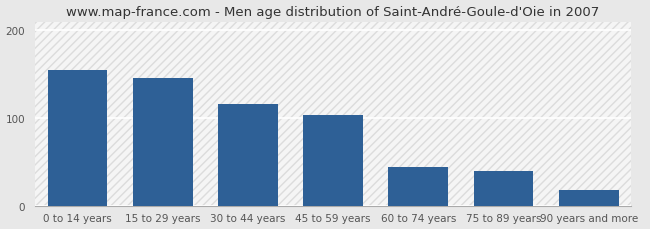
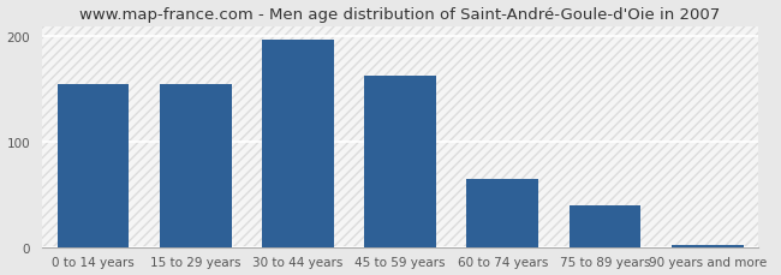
15 to 29 years: 146 -> 155
30 to 44 years: 116 -> 197
45 to 59 years: 104 -> 163
60 to 74 years: 44 -> 65
90 years and more: 18 -> 2
